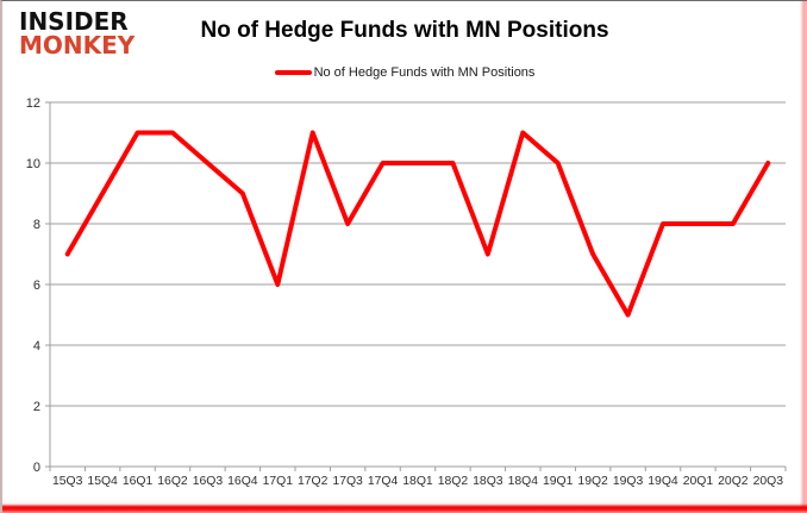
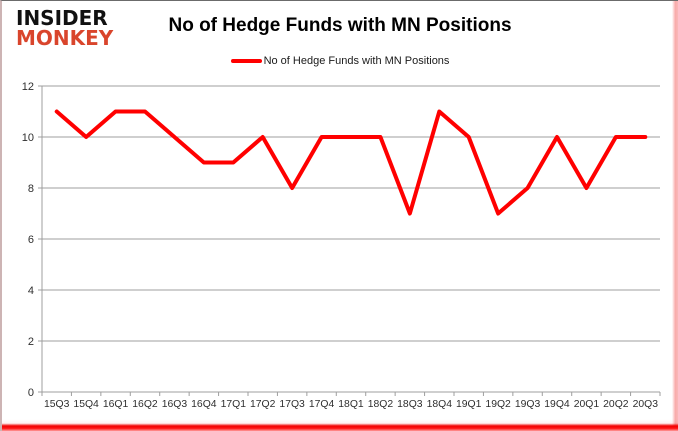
15Q3: 7 -> 11
15Q4: 9 -> 10
17Q1: 6 -> 9
17Q2: 11 -> 10
19Q3: 5 -> 8
19Q4: 8 -> 10
20Q2: 8 -> 10
